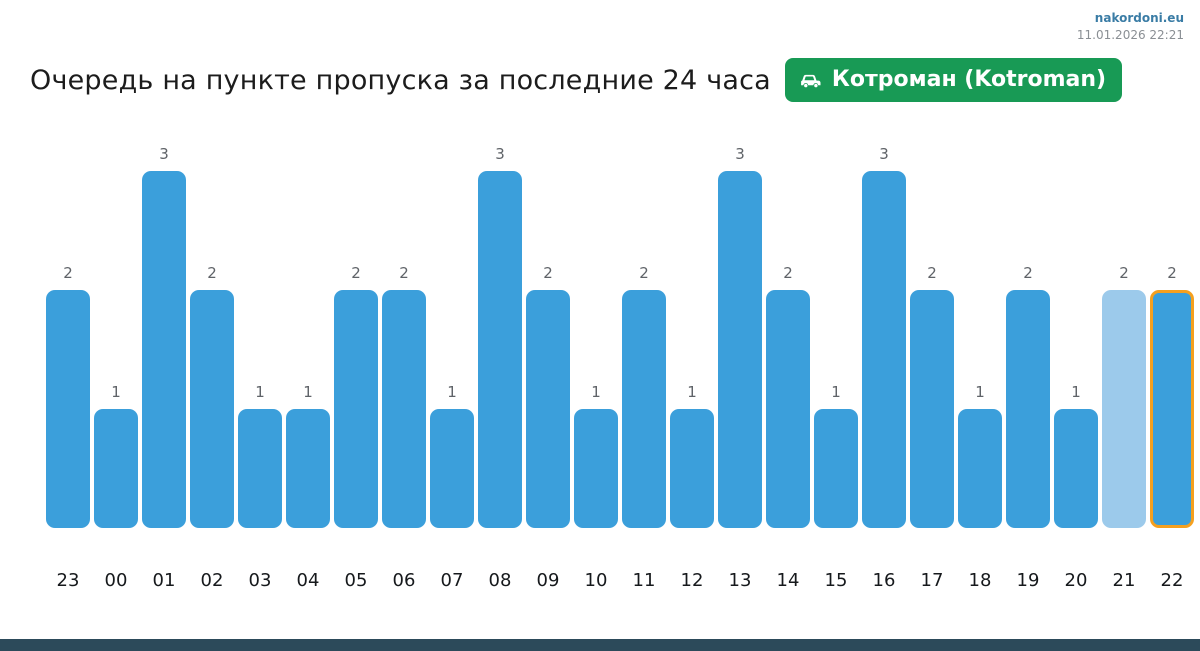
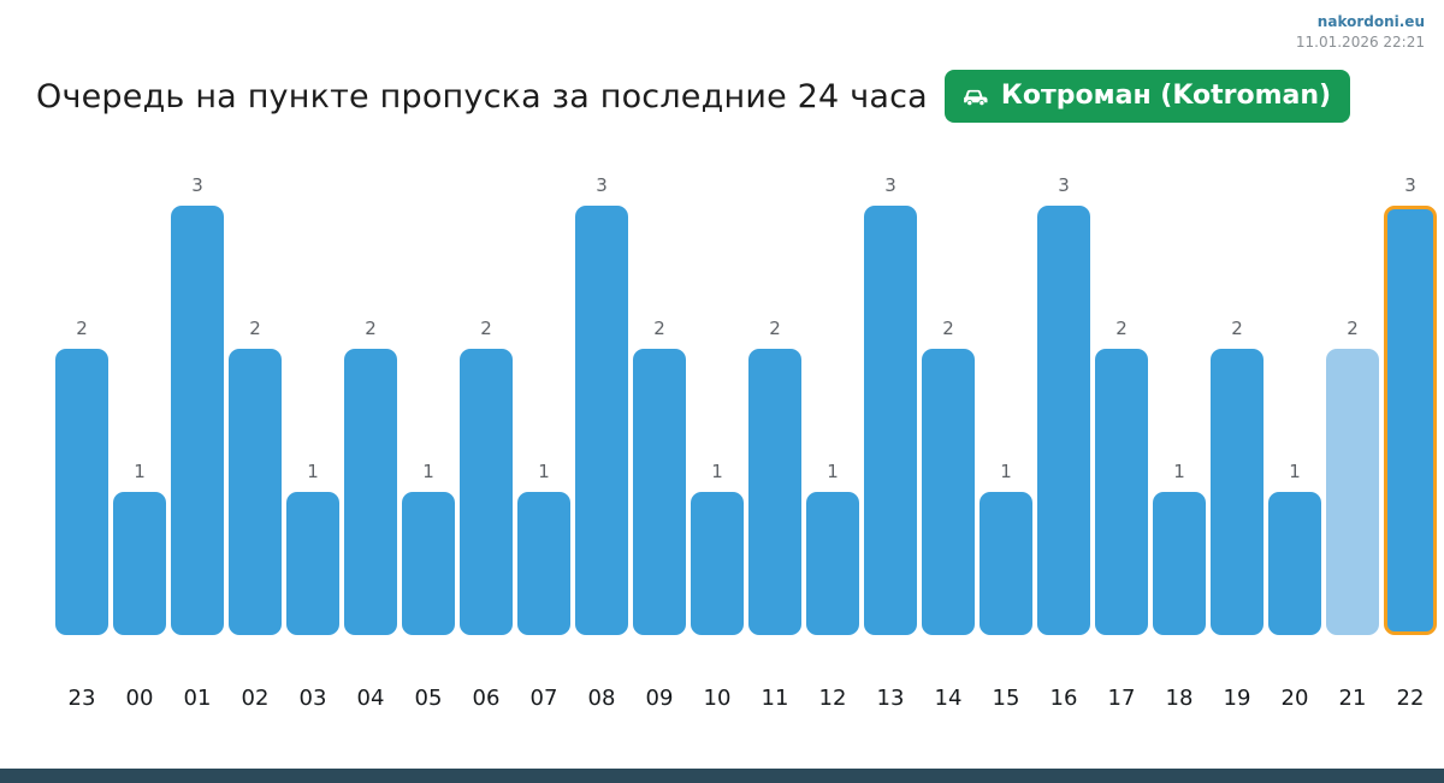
04: 1 -> 2
05: 2 -> 1
22: 2 -> 3
